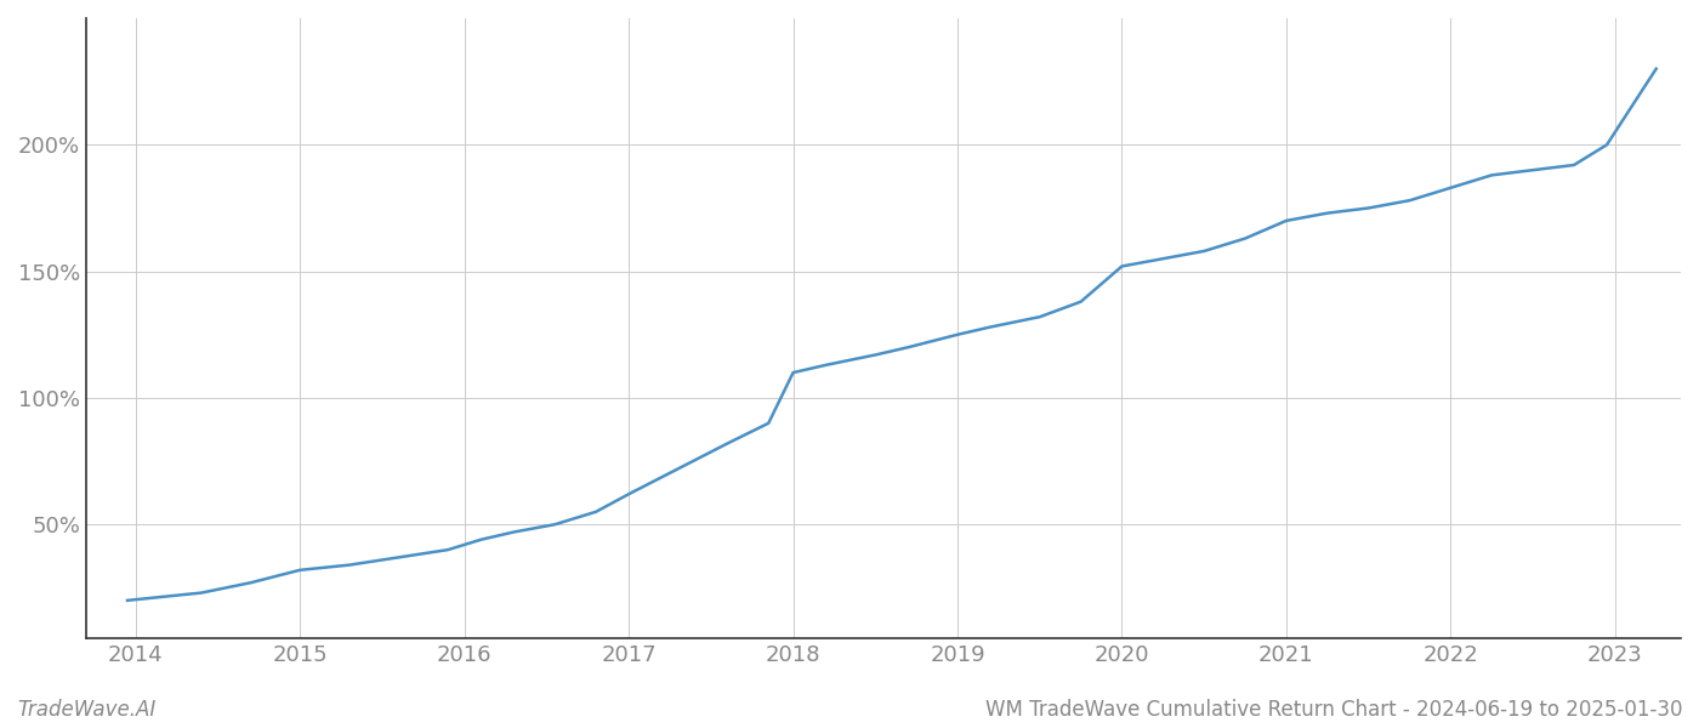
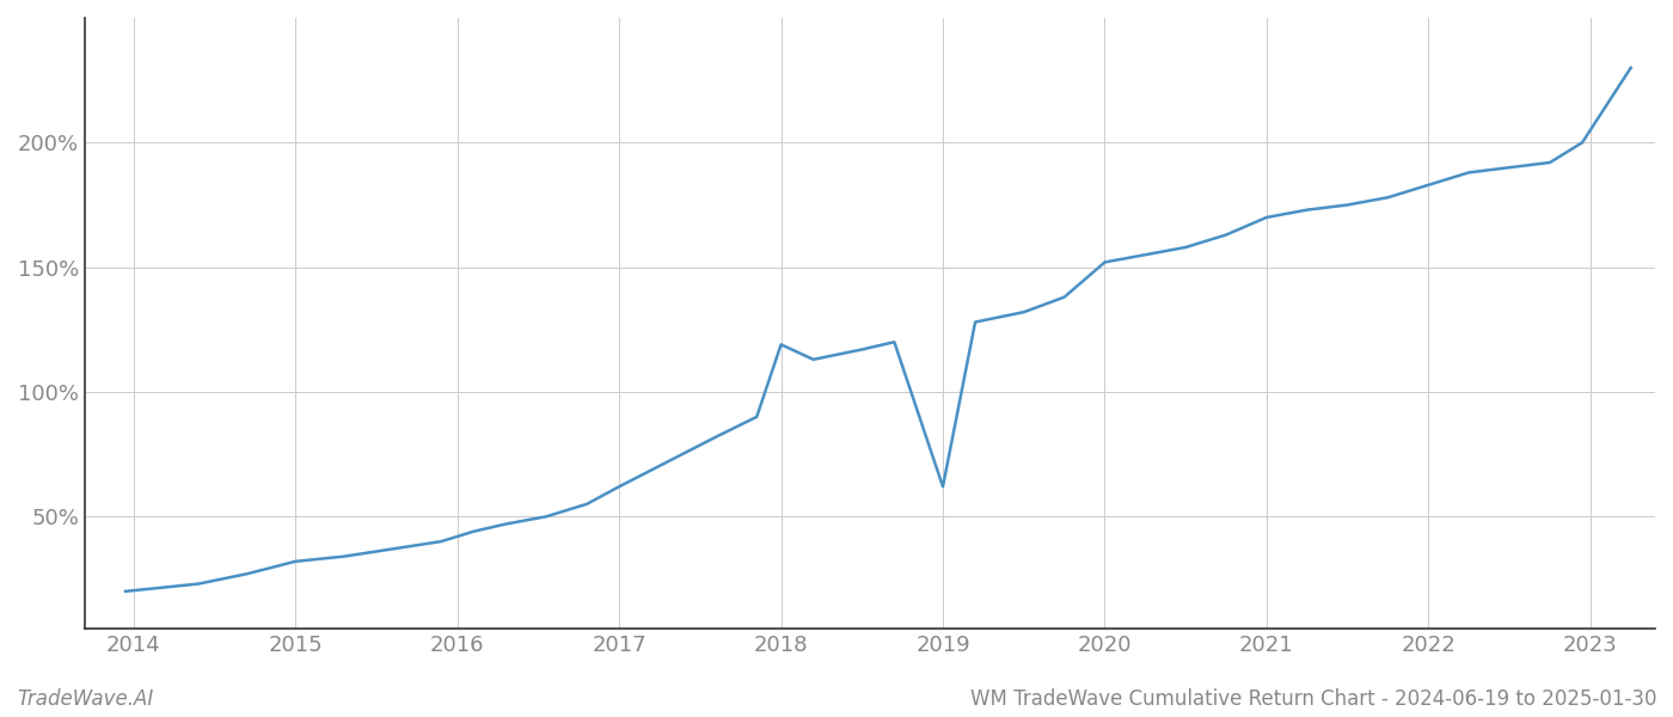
2018: 110% -> 119%
2019: 125% -> 62%
